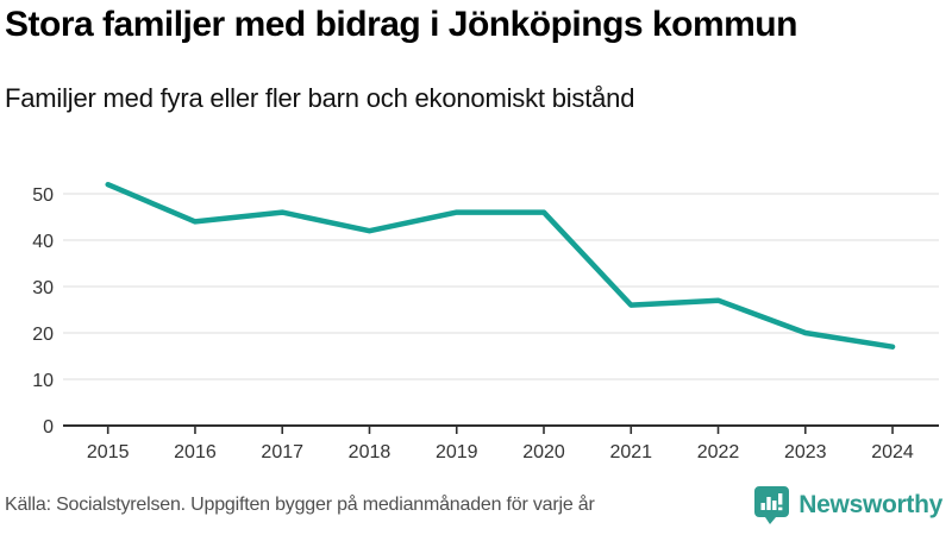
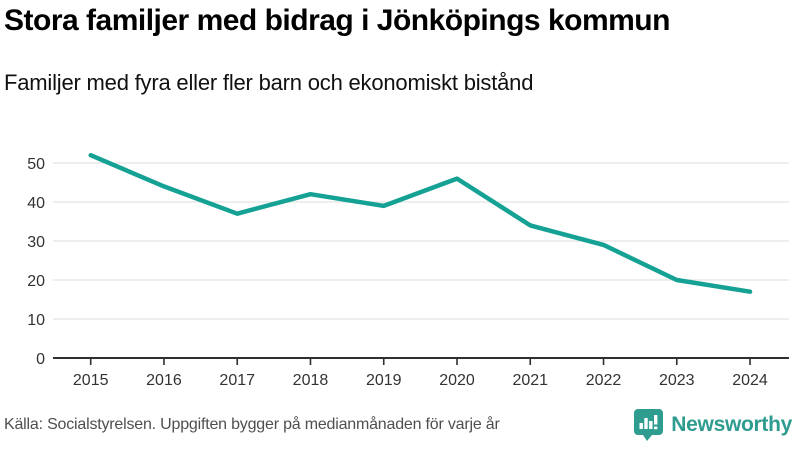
2017: 46 -> 37
2019: 46 -> 39
2021: 26 -> 34
2022: 27 -> 29
